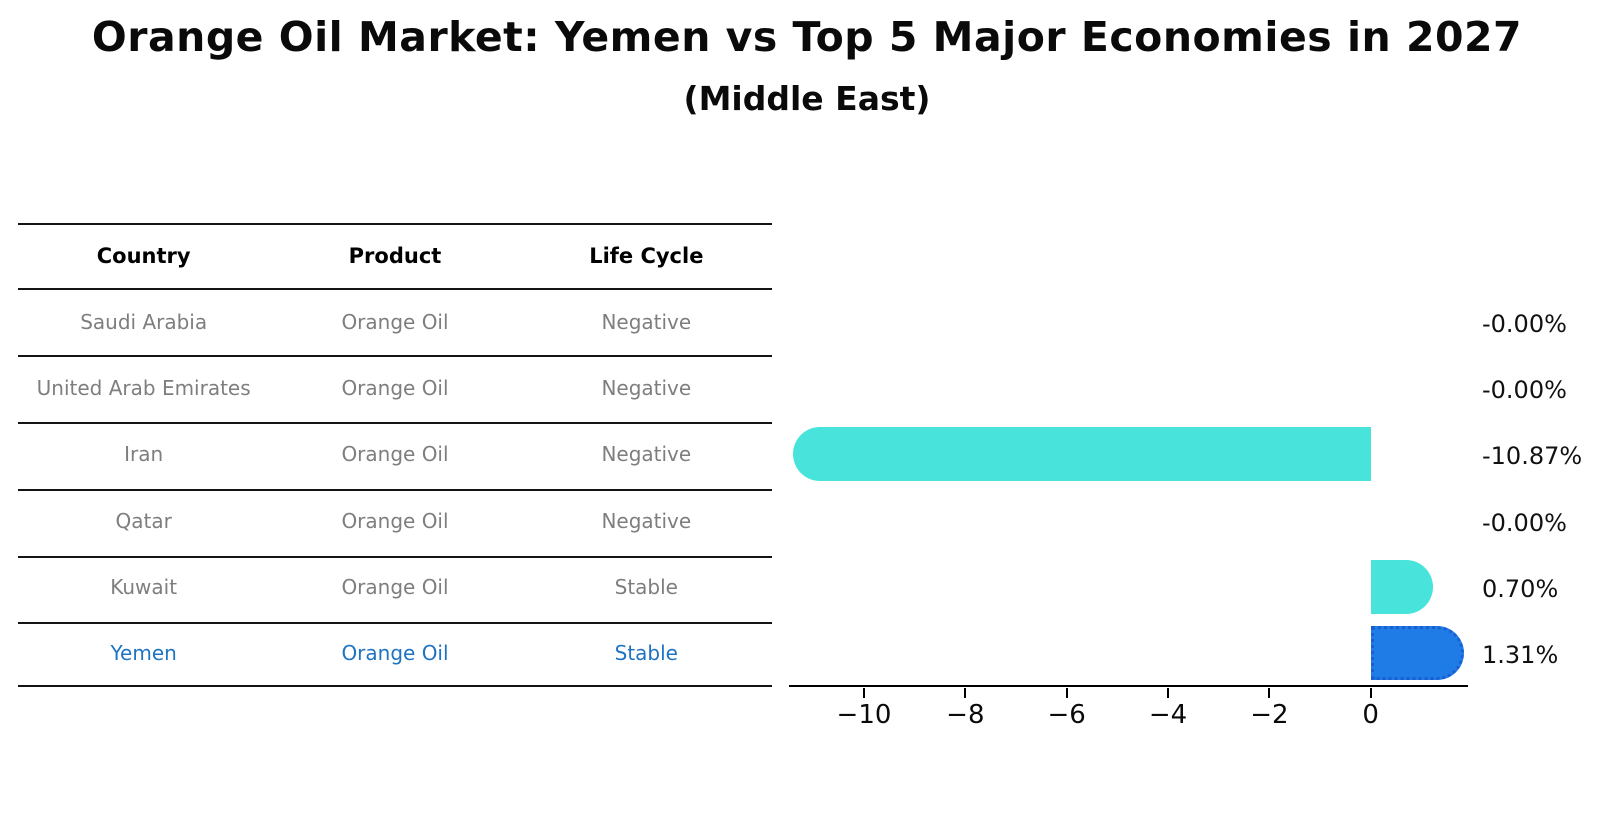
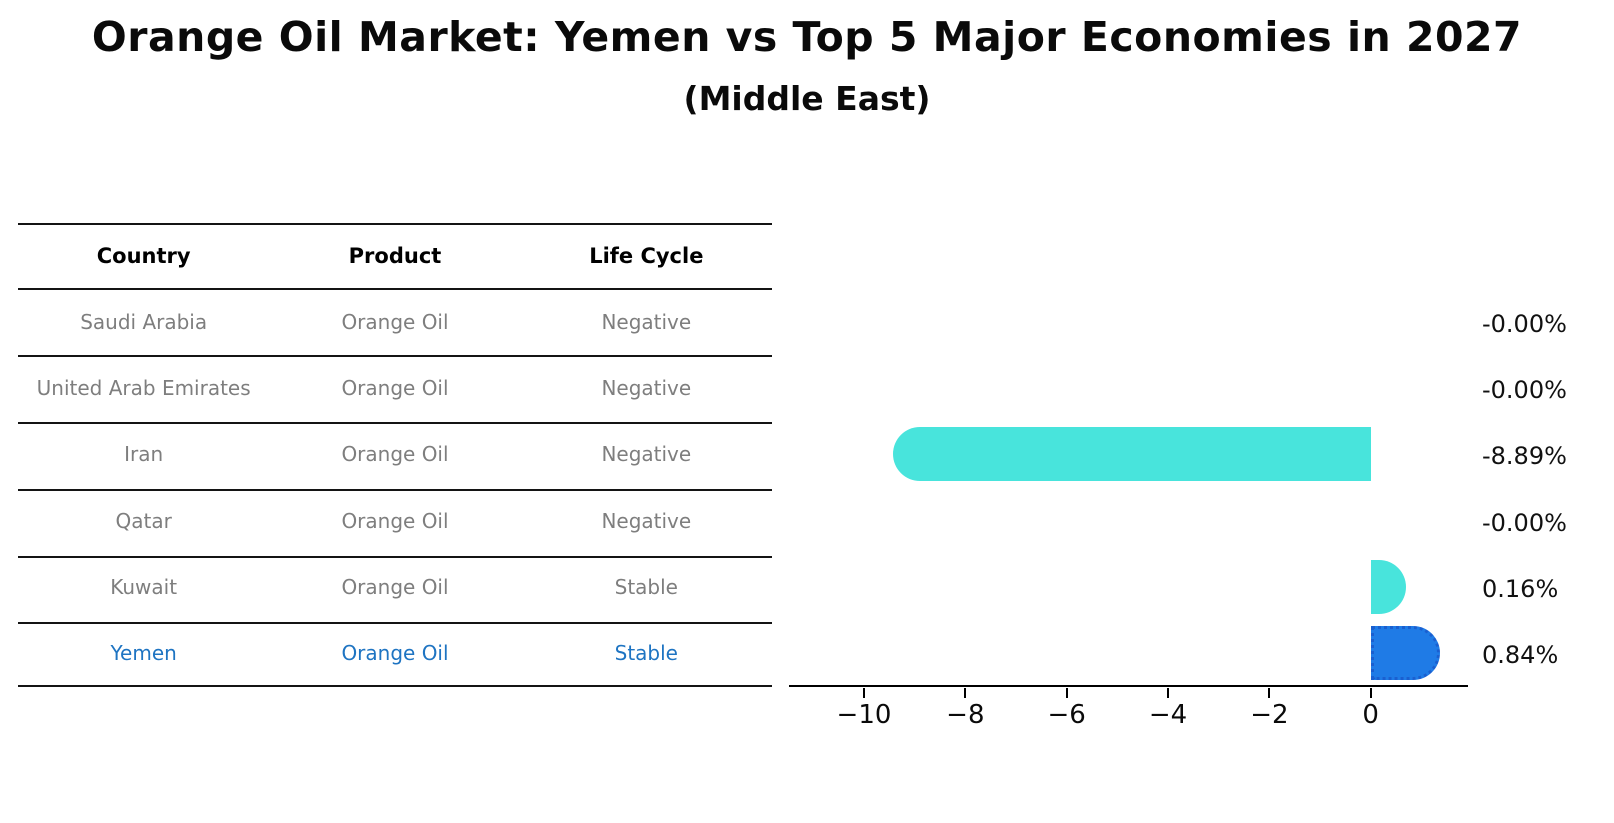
Iran: -10.87% -> -8.89%
Kuwait: 0.70% -> 0.16%
Yemen: 1.31% -> 0.84%
